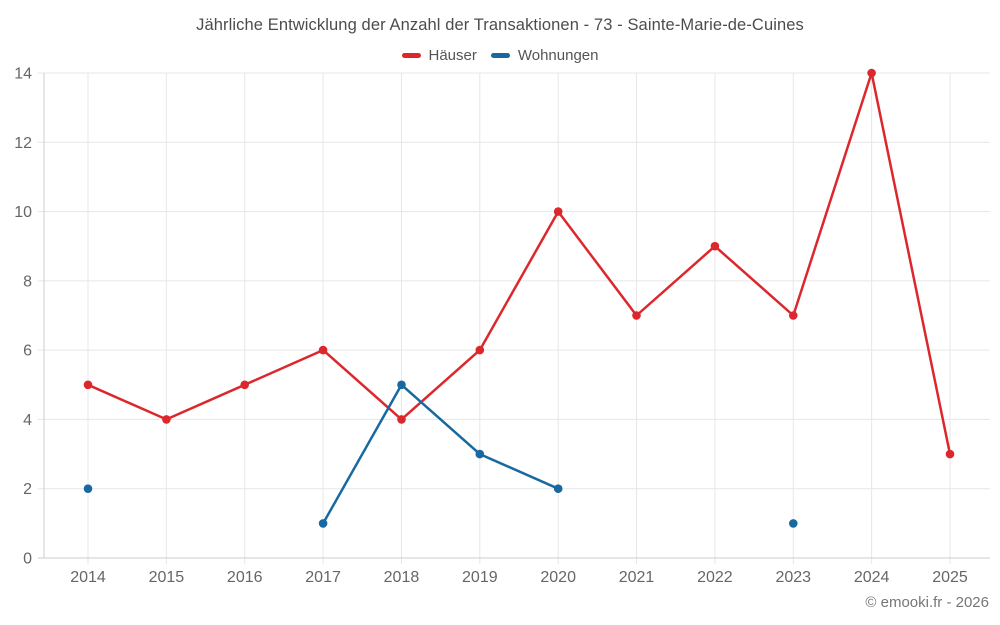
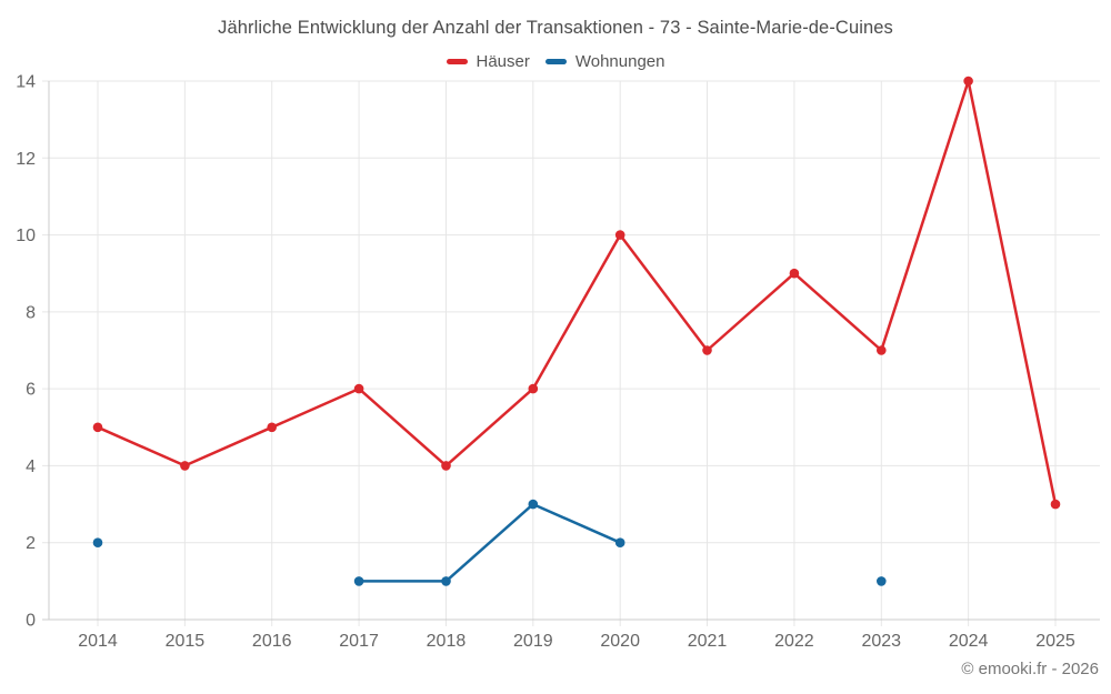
Wohnungen/2018: 5 -> 1
